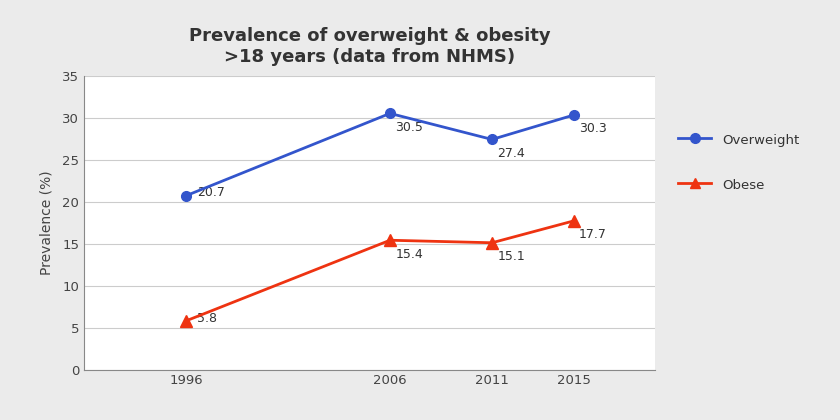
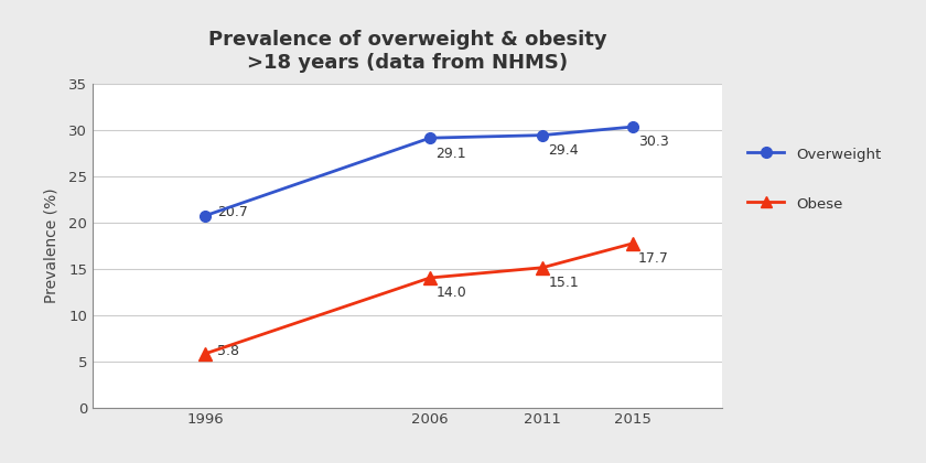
Overweight/2006: 30.5 -> 29.1
Obese/2006: 15.4 -> 14.0
Overweight/2011: 27.4 -> 29.4
